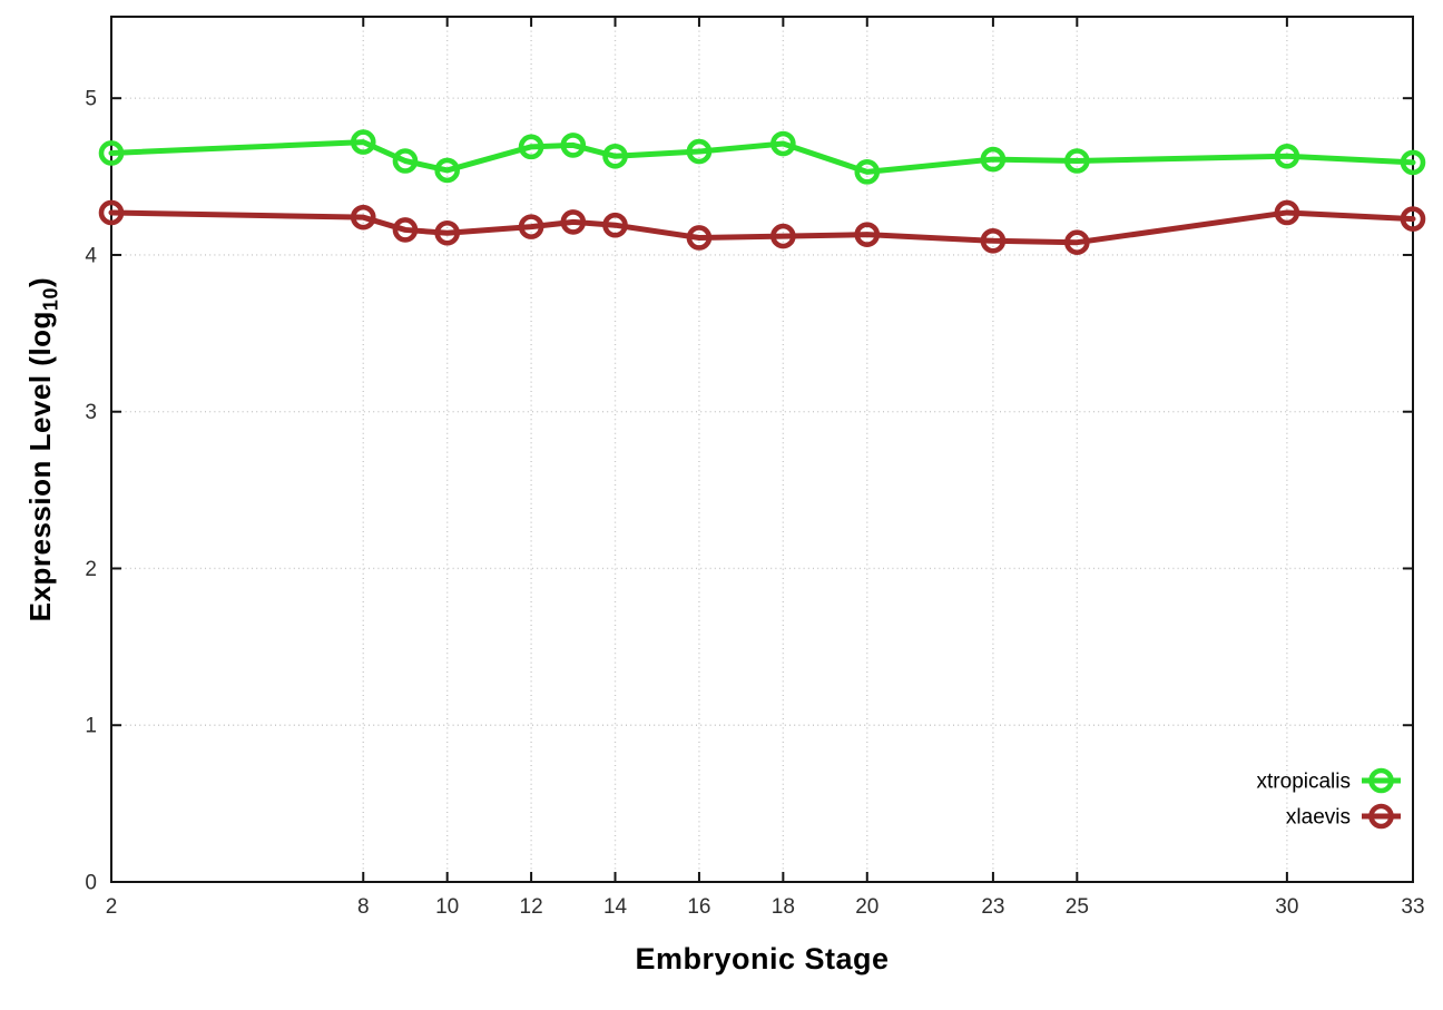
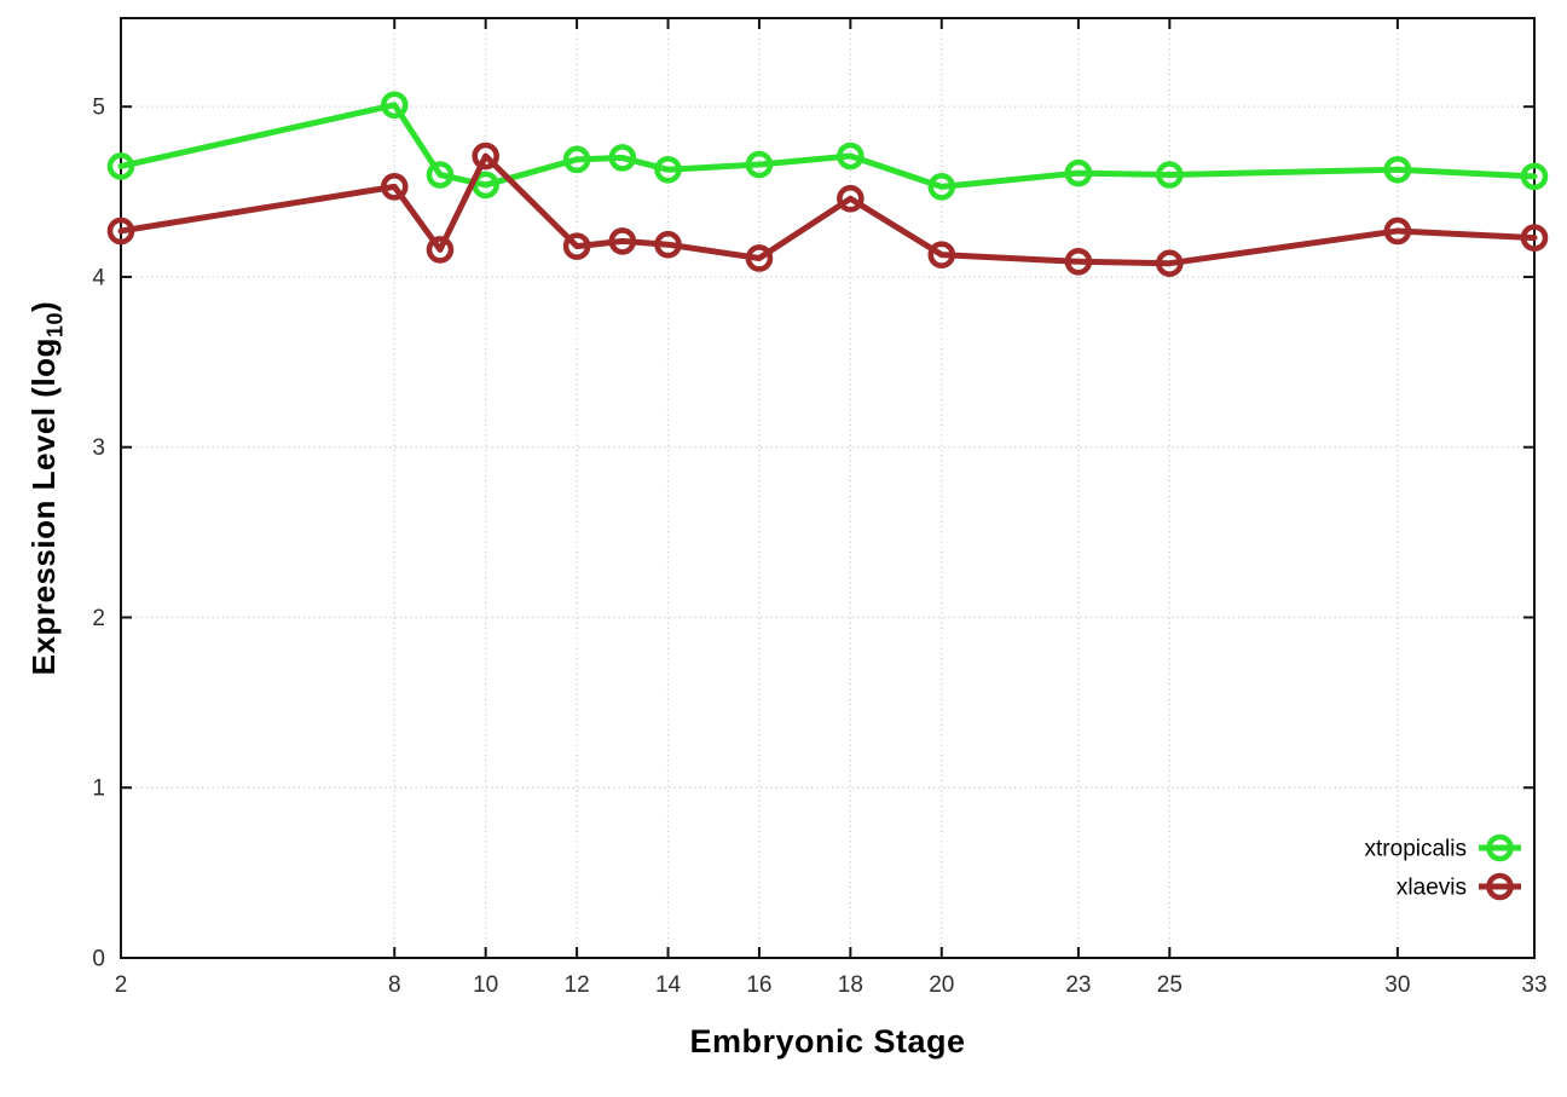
xtropicalis/8: 4.72 -> 5.01
xlaevis/8: 4.24 -> 4.53
xlaevis/10: 4.14 -> 4.71
xlaevis/18: 4.12 -> 4.46
